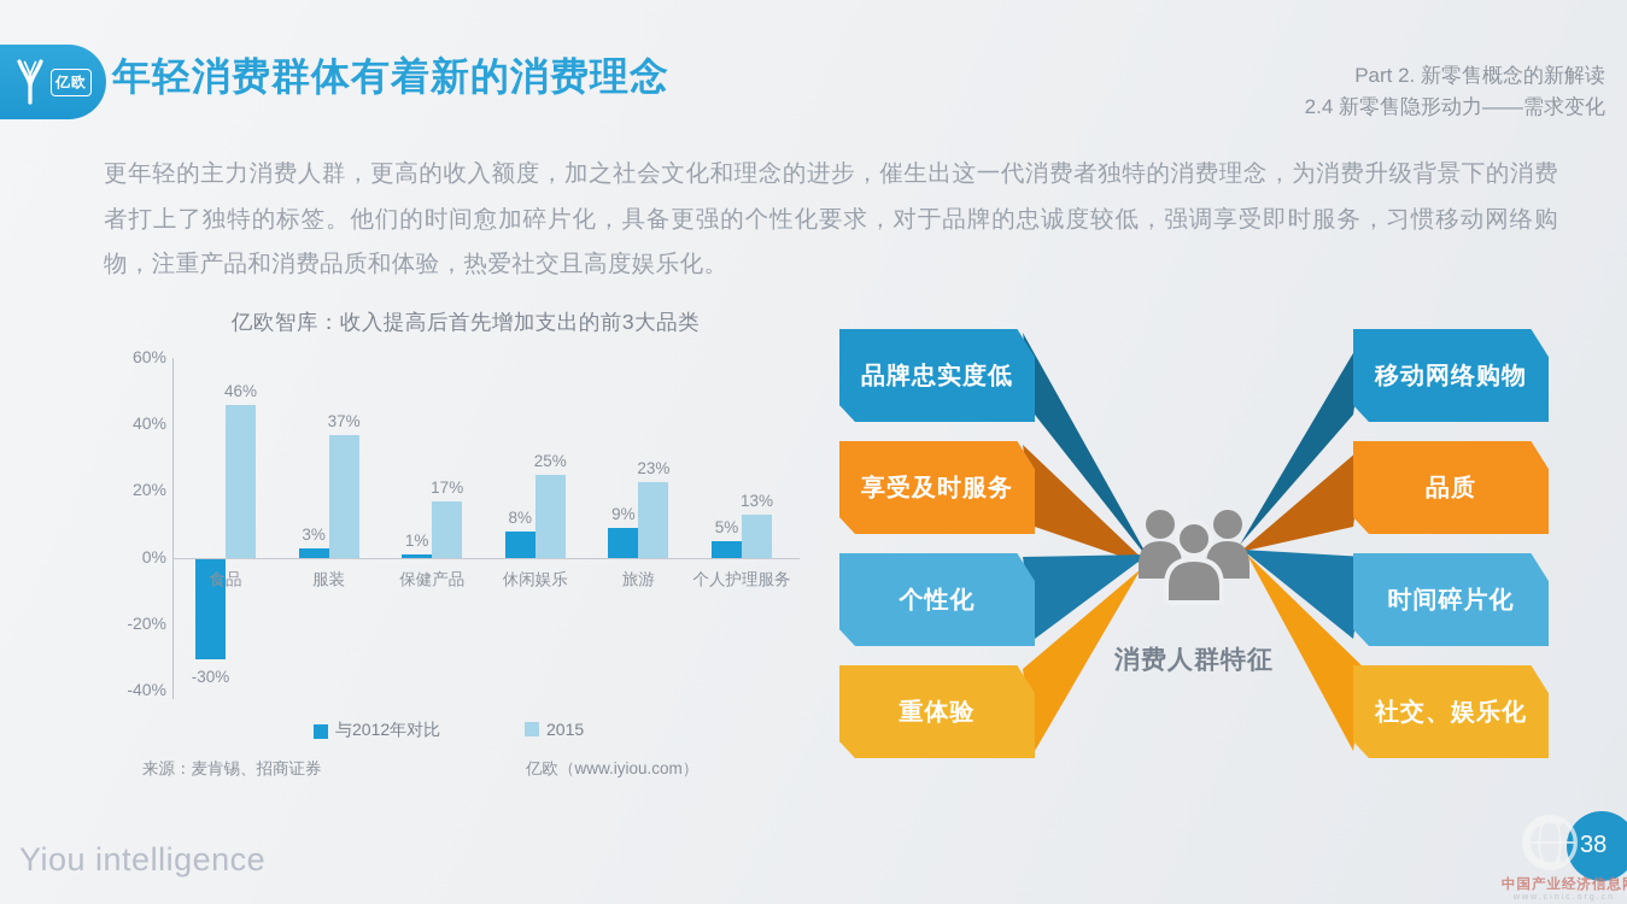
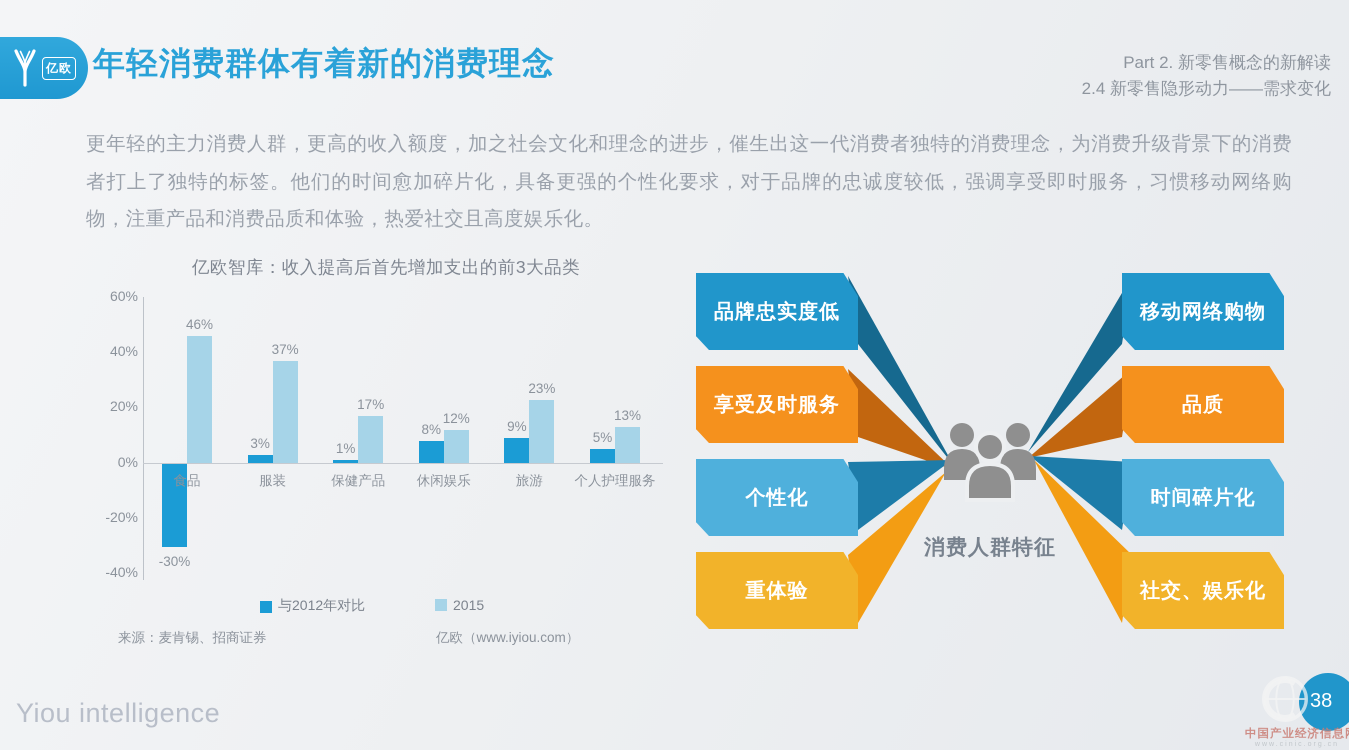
2015/休闲娱乐: 25% -> 12%
